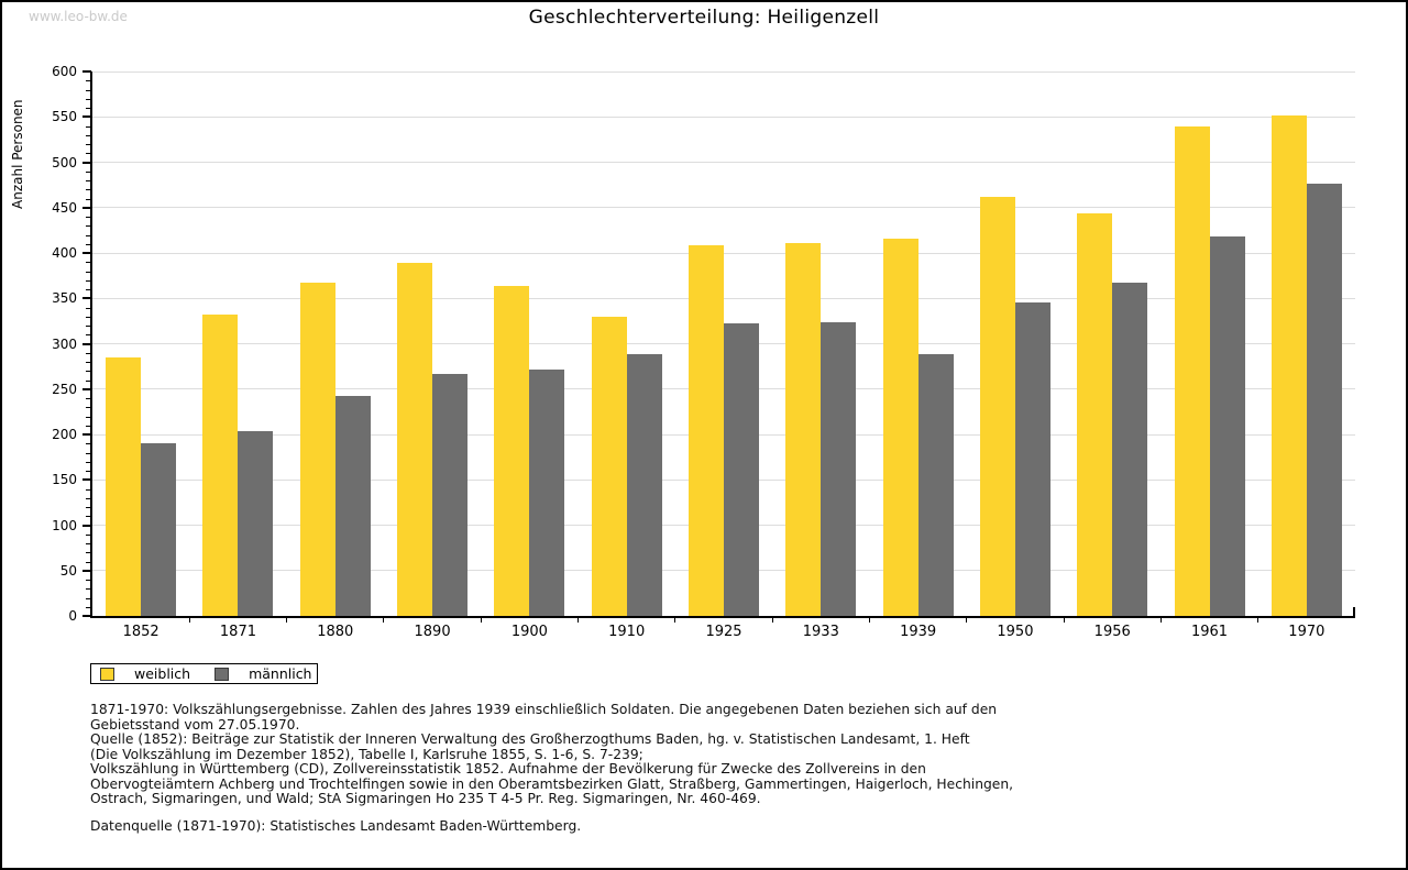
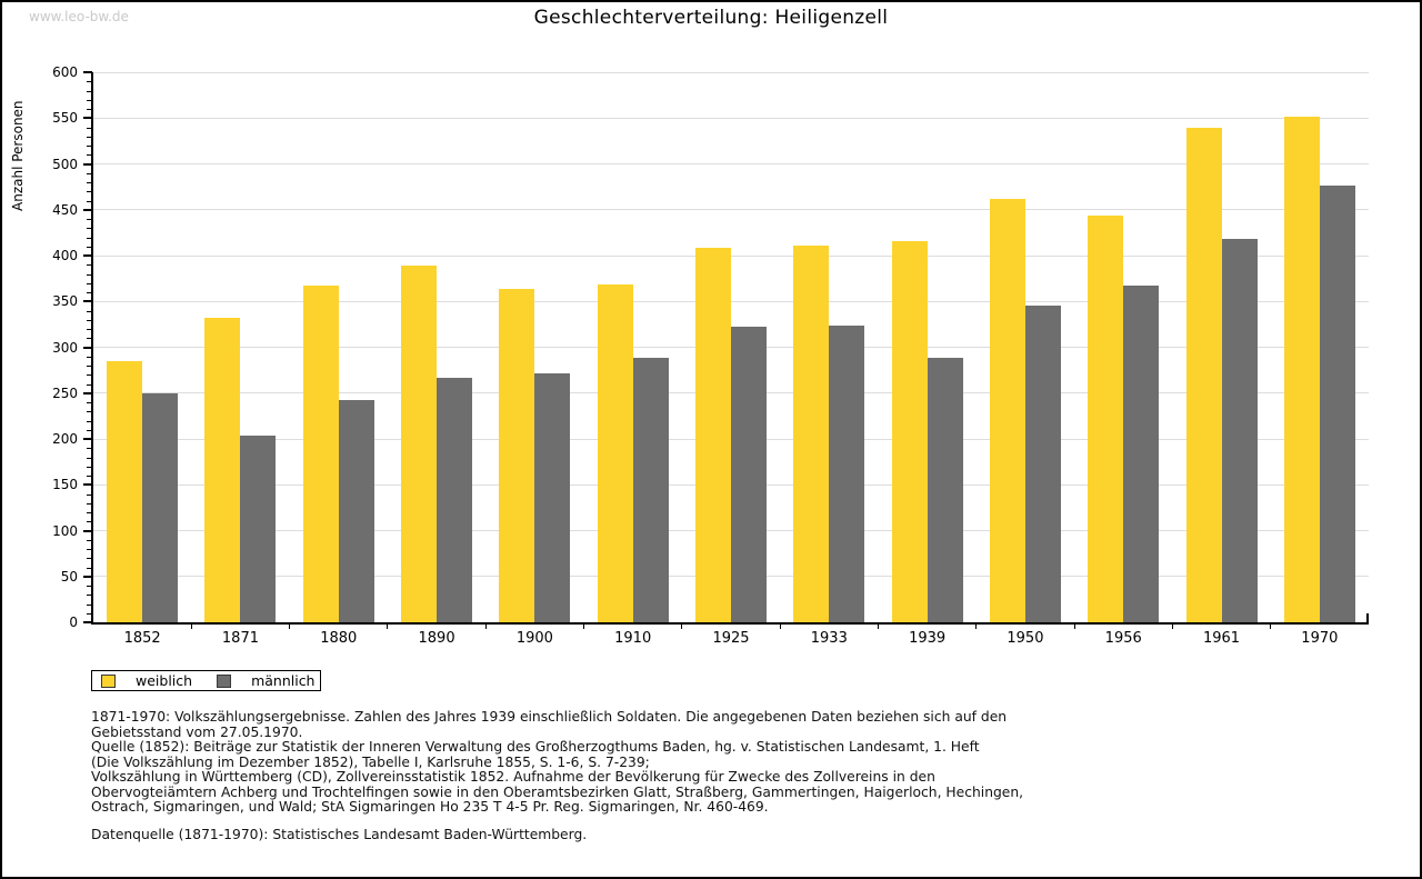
männlich/1852: 190 -> 250
weiblich/1910: 330 -> 370
